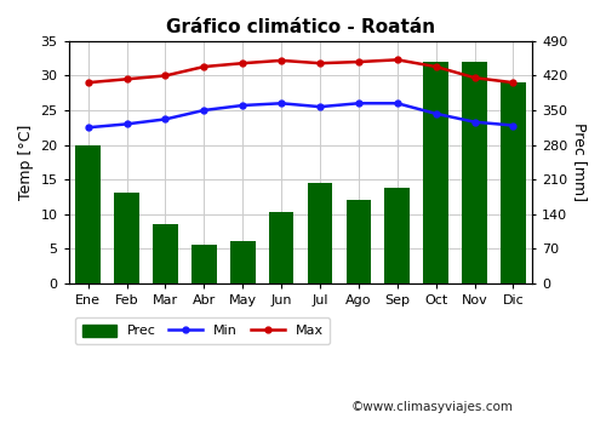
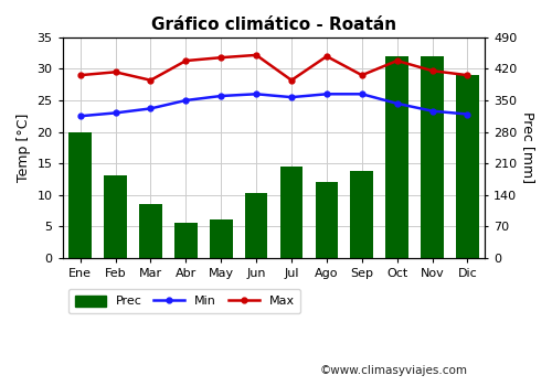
Max/Mar: 30.0 -> 28.2
Max/Jul: 31.8 -> 28.2
Max/Sep: 32.3 -> 29.0
